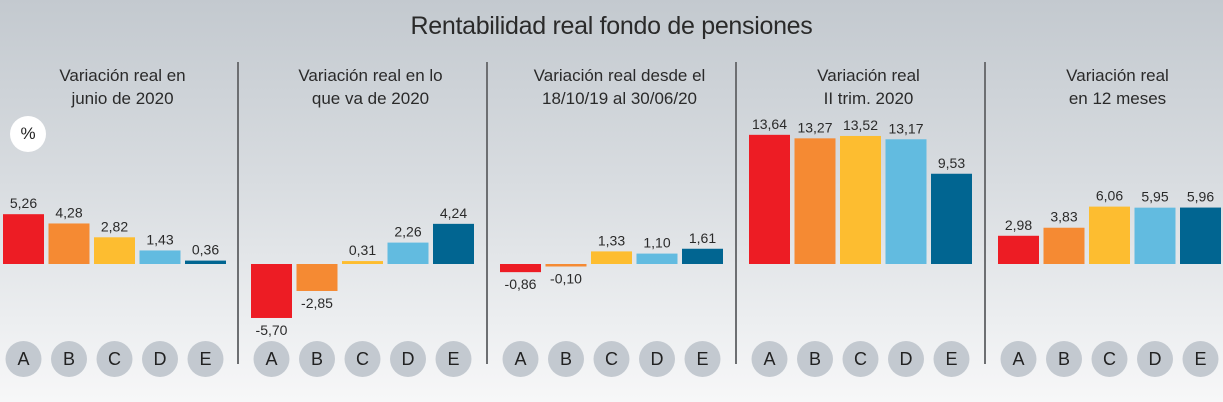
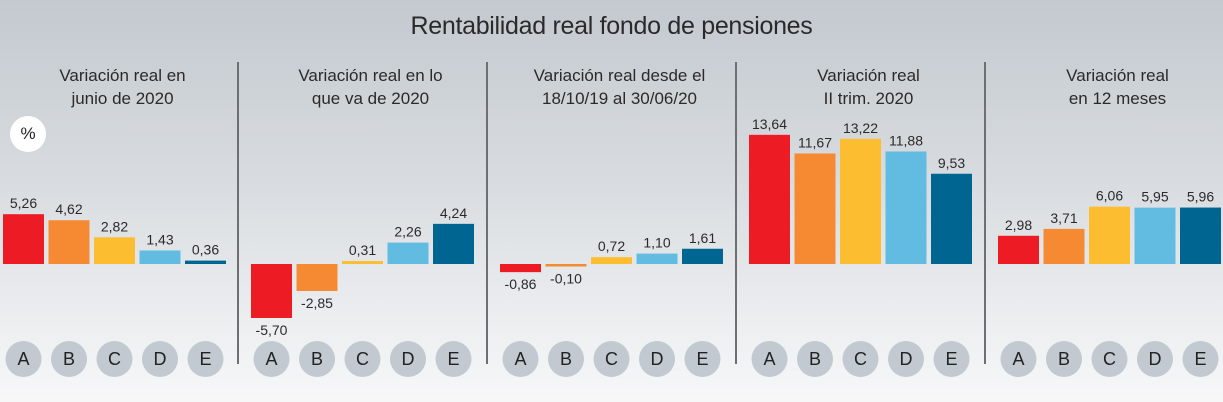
Variación real en junio de 2020/B: 4,28 -> 4,62
Variación real desde el 18/10/19 al 30/06/20/C: 1,33 -> 0,72
Variación real II trim. 2020/B: 13,27 -> 11,67
Variación real II trim. 2020/C: 13,52 -> 13,22
Variación real II trim. 2020/D: 13,17 -> 11,88
Variación real en 12 meses/B: 3,83 -> 3,71
